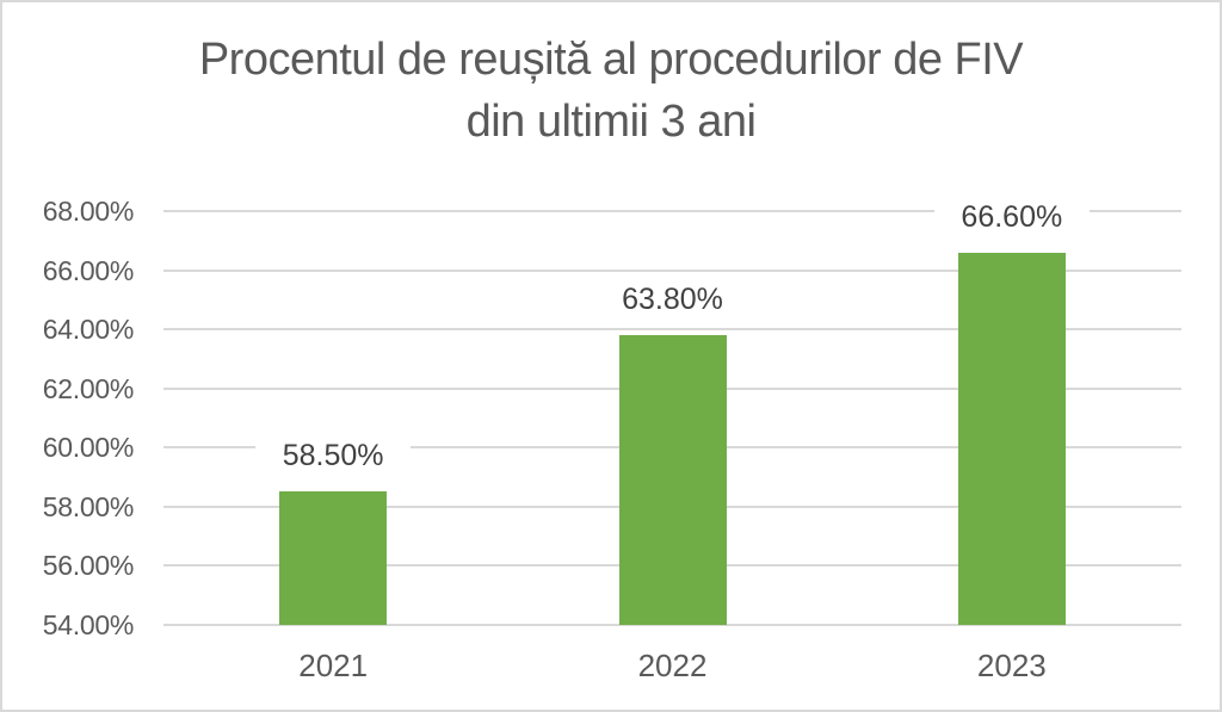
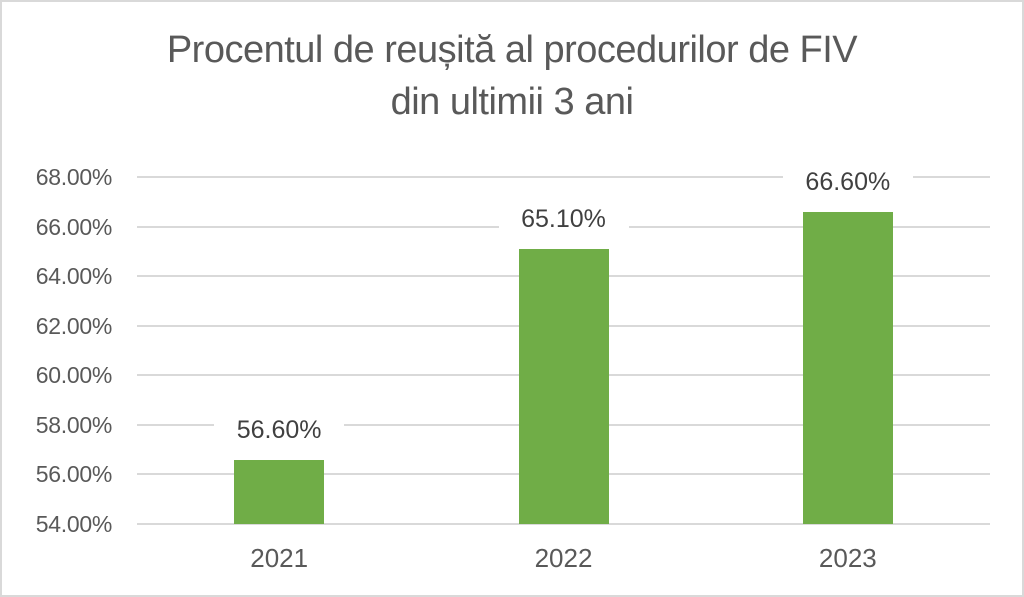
2021: 58.50% -> 56.60%
2022: 63.80% -> 65.10%
